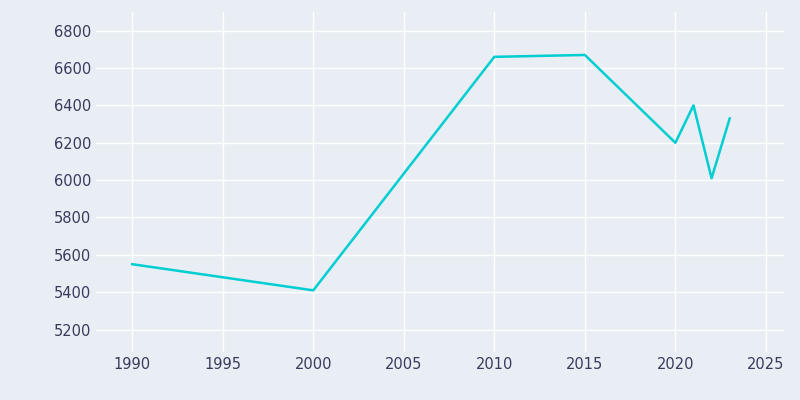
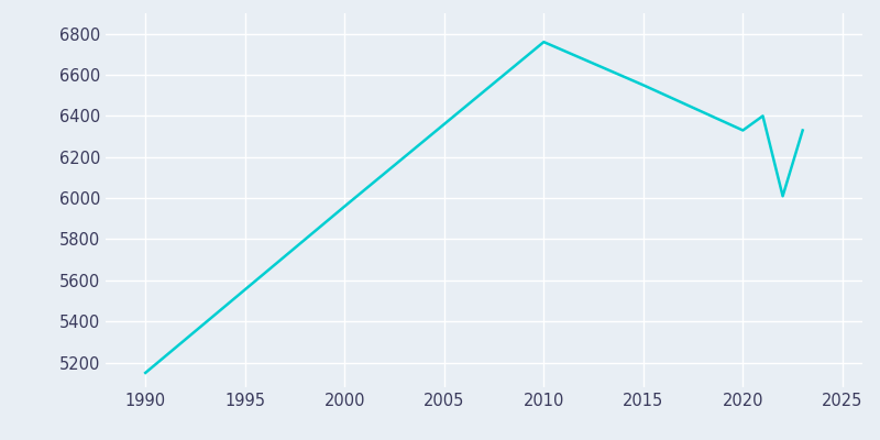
1990: 5550 -> 5150
2000: 5410 -> 5960
2010: 6660 -> 6760
2015: 6670 -> 6550
2020: 6200 -> 6330
